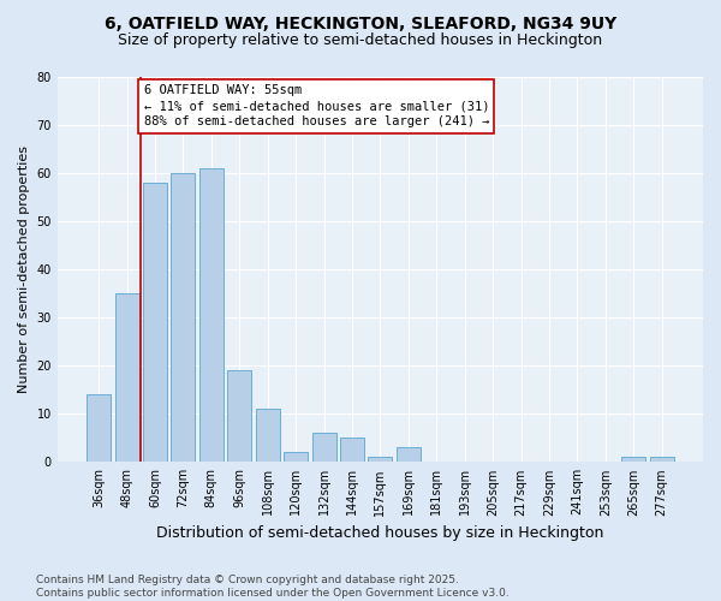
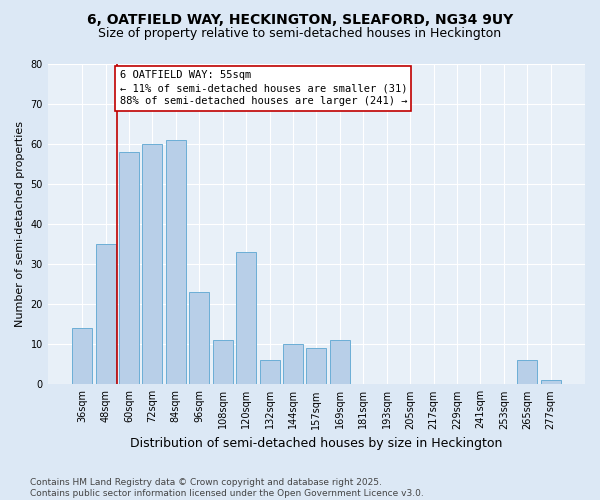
96sqm: 19 -> 23
120sqm: 2 -> 33
144sqm: 5 -> 10
157sqm: 1 -> 9
169sqm: 3 -> 11
265sqm: 1 -> 6
